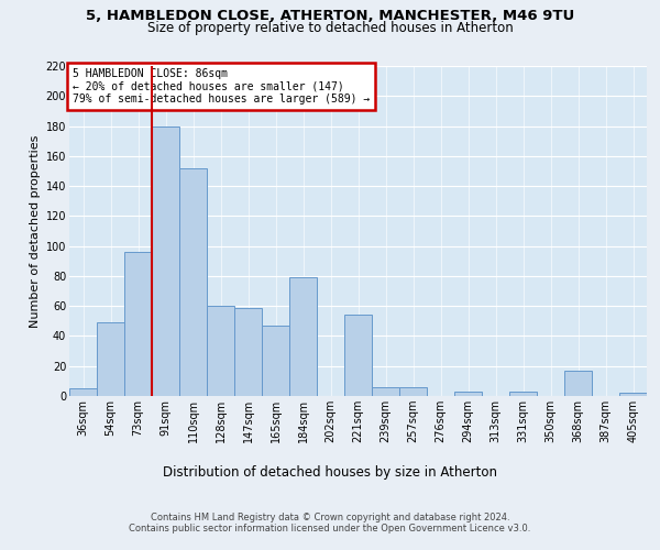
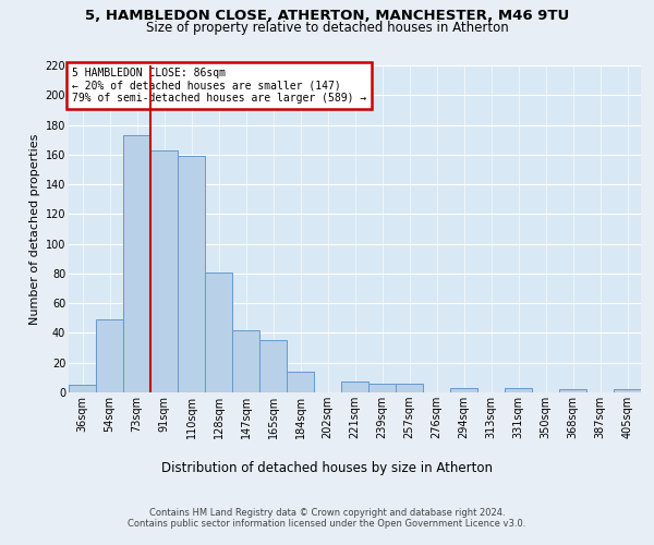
73sqm: 96 -> 173
91sqm: 180 -> 163
110sqm: 152 -> 159
128sqm: 60 -> 81
147sqm: 59 -> 42
165sqm: 47 -> 35
184sqm: 79 -> 14
221sqm: 54 -> 7
368sqm: 17 -> 2
